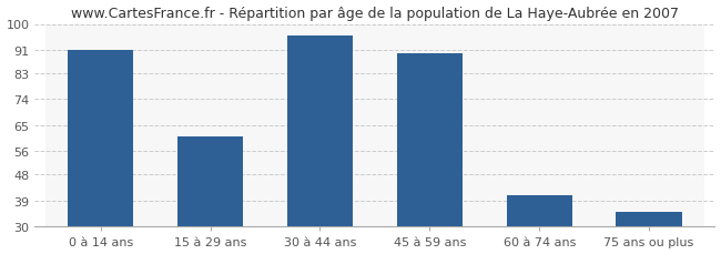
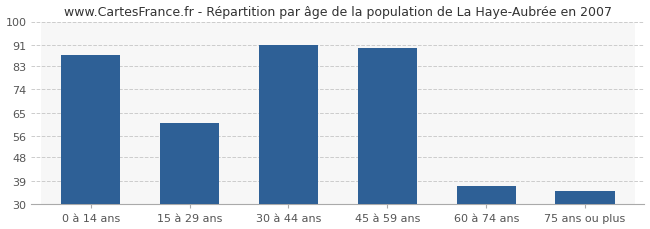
0 à 14 ans: 91 -> 87
30 à 44 ans: 96 -> 91
60 à 74 ans: 41 -> 37
